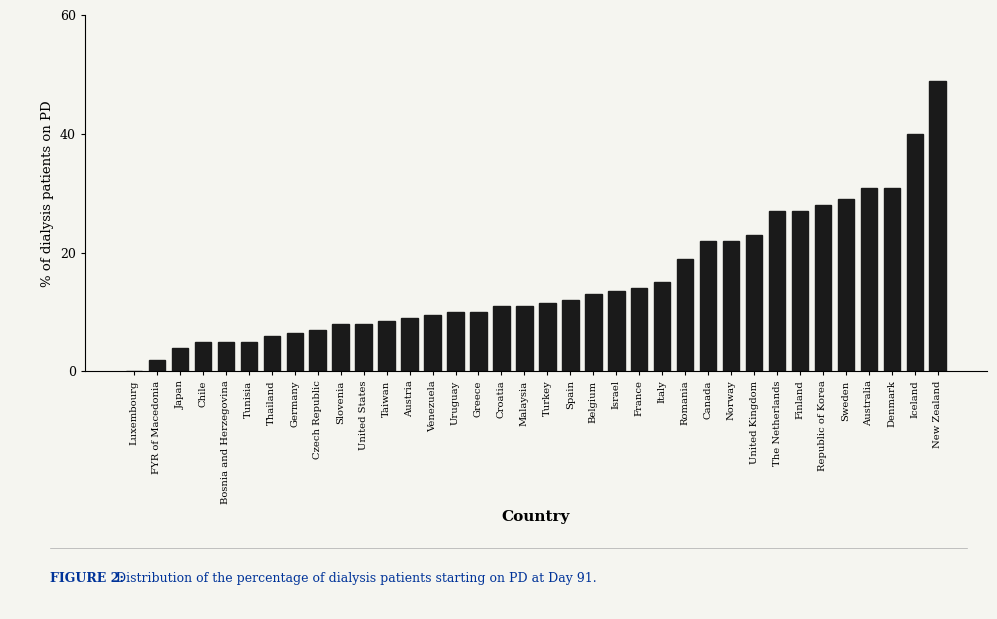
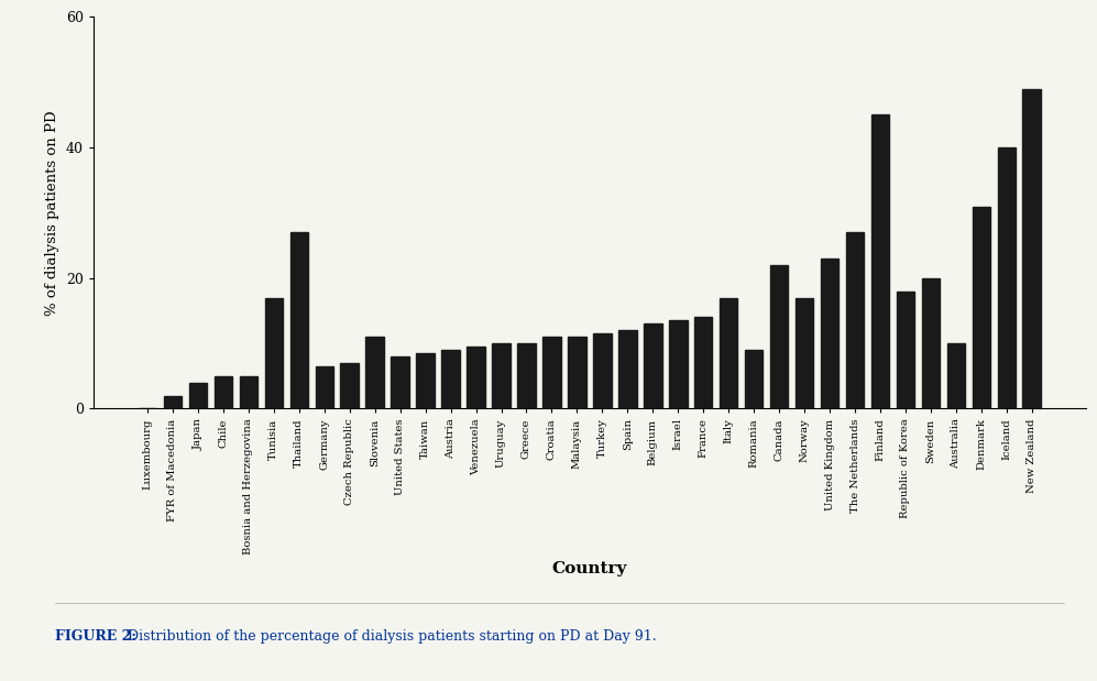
Tunisia: 5.0 -> 17.0
Thailand: 6.0 -> 27.0
Slovenia: 8.0 -> 11.0
Italy: 15.0 -> 17.0
Romania: 19.0 -> 9.0
Norway: 22.0 -> 17.0
Finland: 27.0 -> 45.0
Republic of Korea: 28.0 -> 18.0
Sweden: 29.0 -> 20.0
Australia: 31.0 -> 10.0
